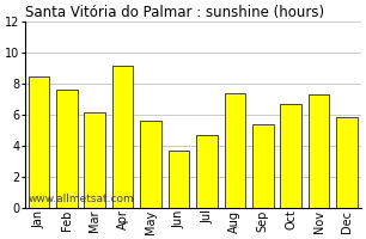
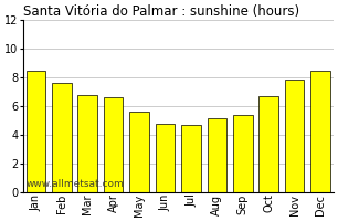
Mar: 6.2 -> 6.8
Apr: 9.2 -> 6.6
Jun: 3.7 -> 4.8
Aug: 7.4 -> 5.2
Nov: 7.3 -> 7.9
Dec: 5.9 -> 8.5
